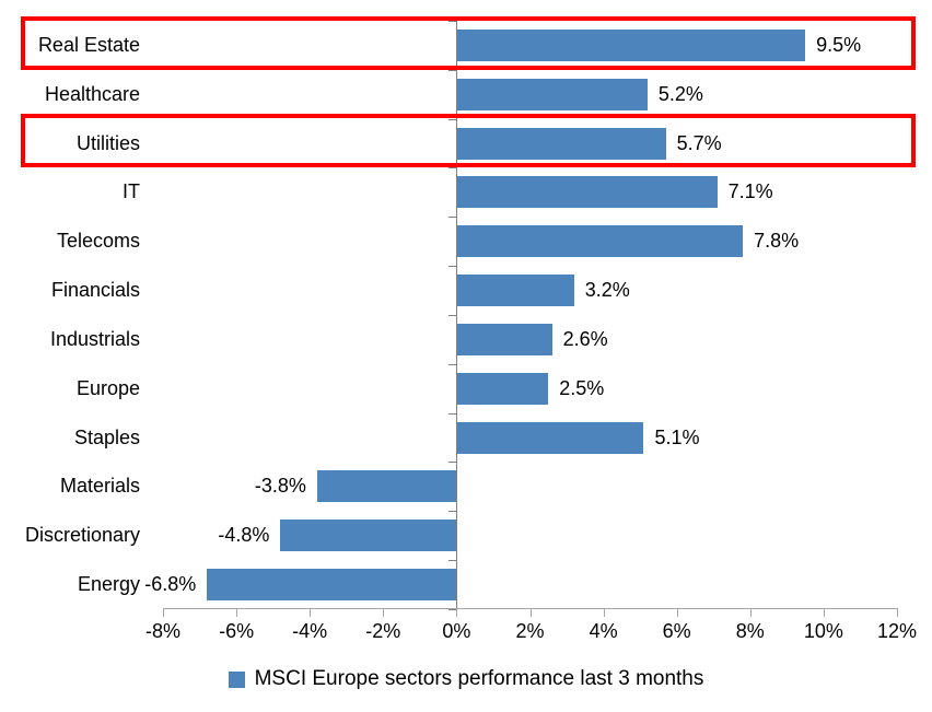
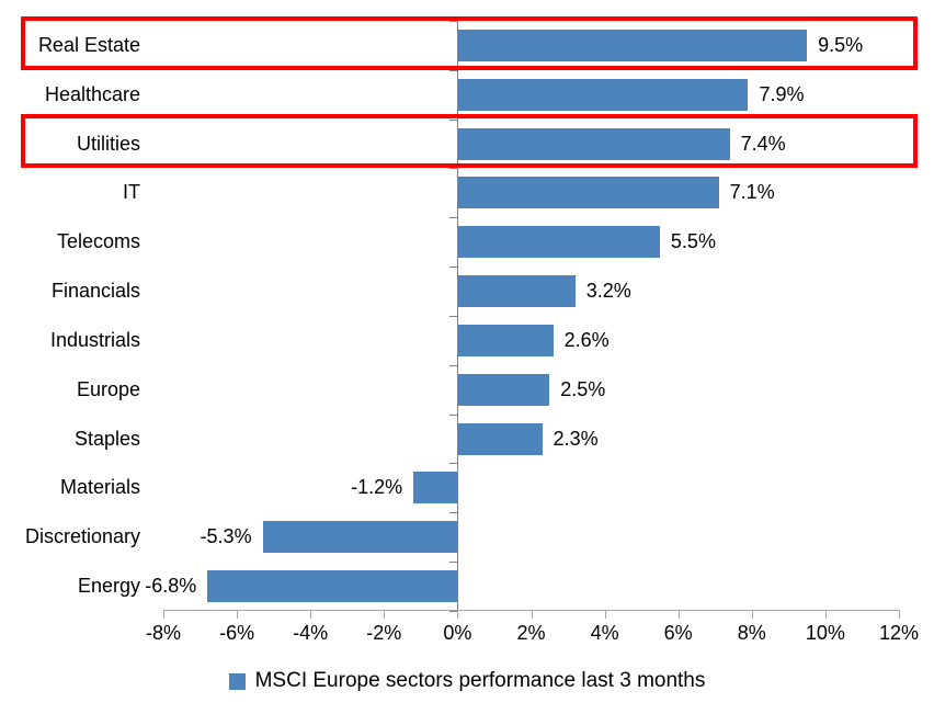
Healthcare: 5.2% -> 7.9%
Utilities: 5.7% -> 7.4%
Telecoms: 7.8% -> 5.5%
Staples: 5.1% -> 2.3%
Materials: -3.8% -> -1.2%
Discretionary: -4.8% -> -5.3%
